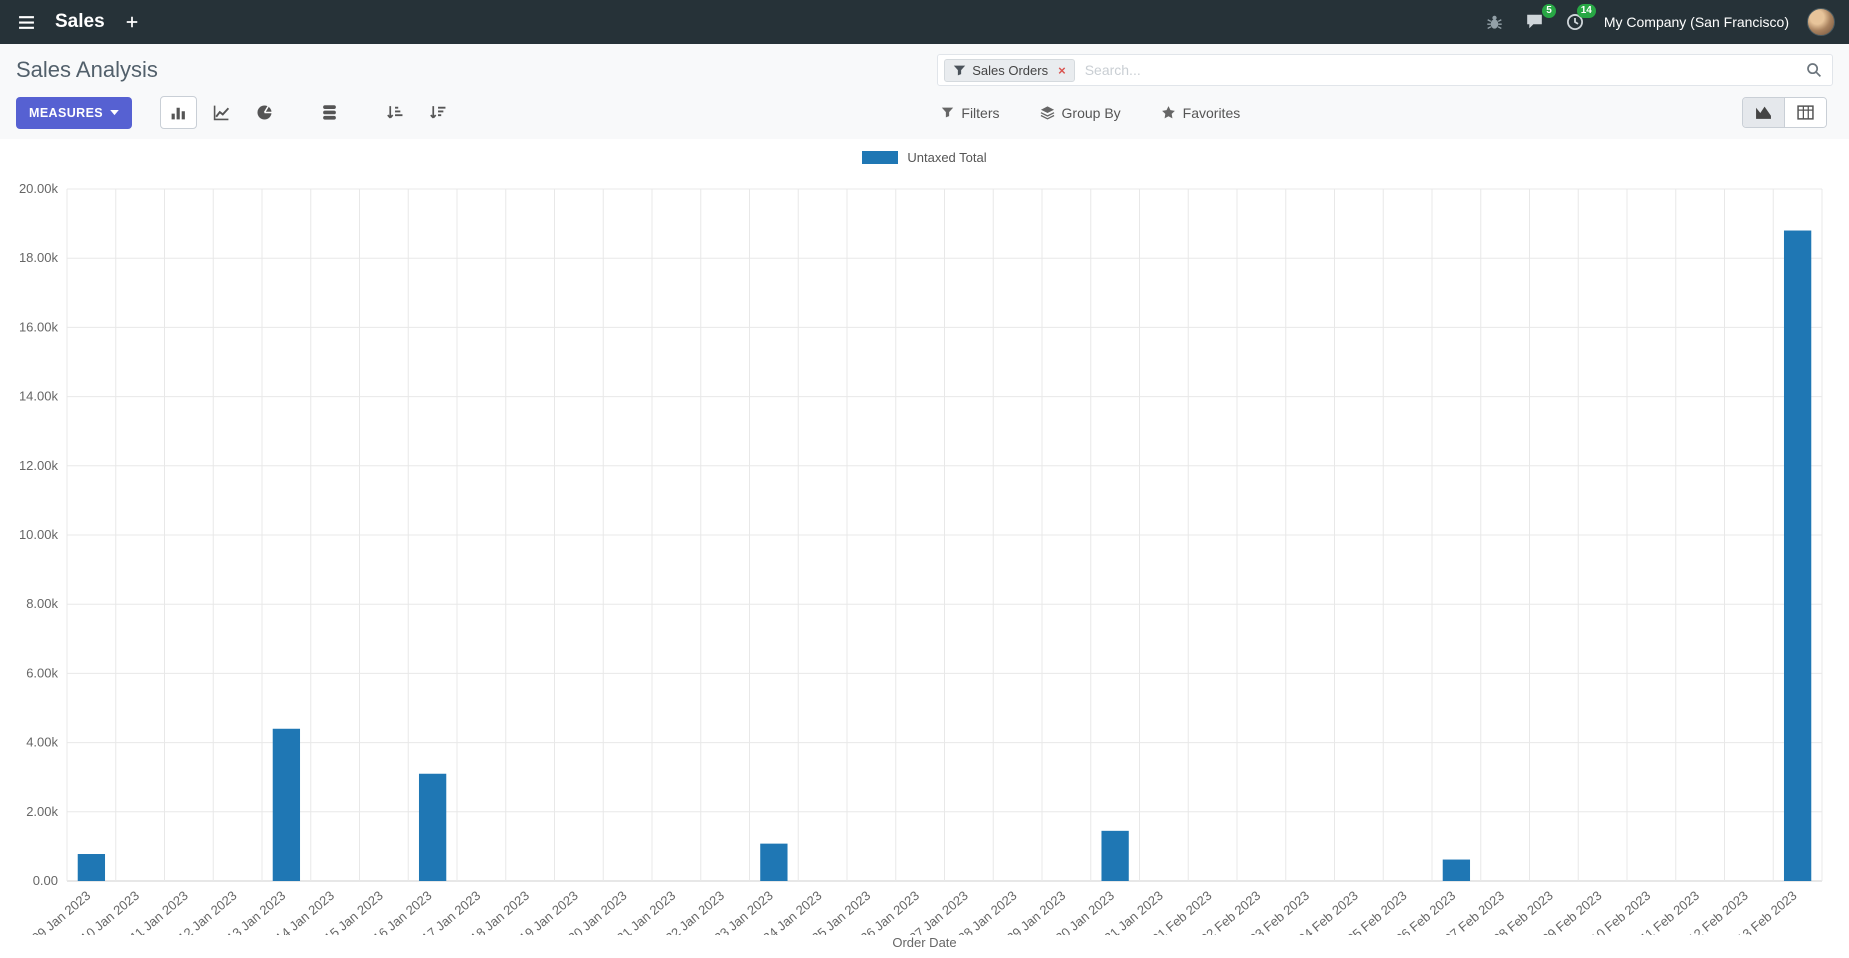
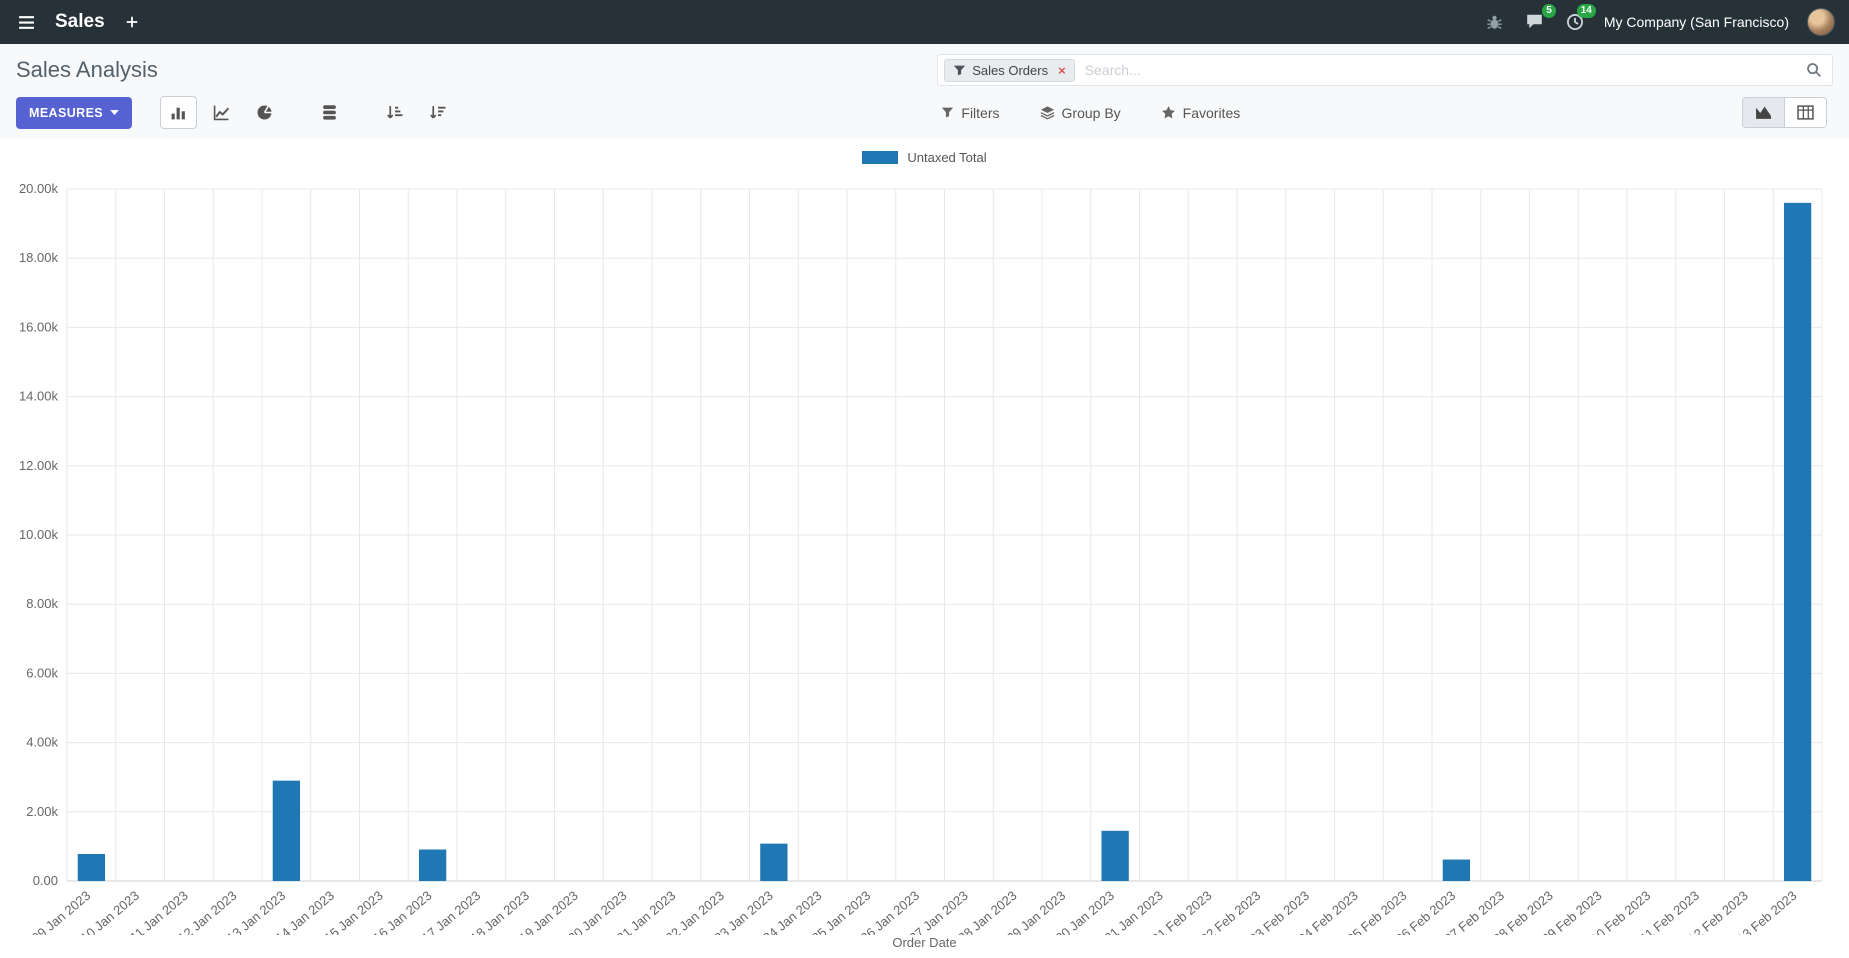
13 Jan 2023: 4.4k -> 2.9k
16 Jan 2023: 3.1k -> 0.9k
13 Feb 2023: 18.8k -> 19.6k
